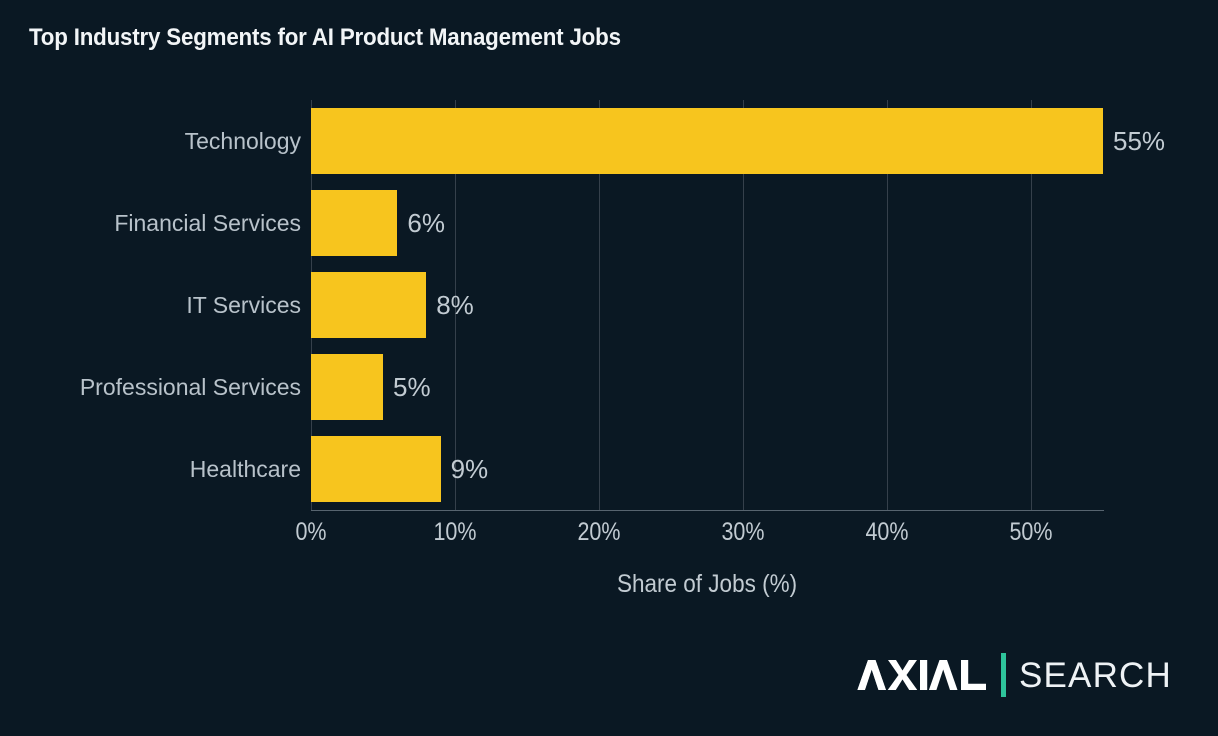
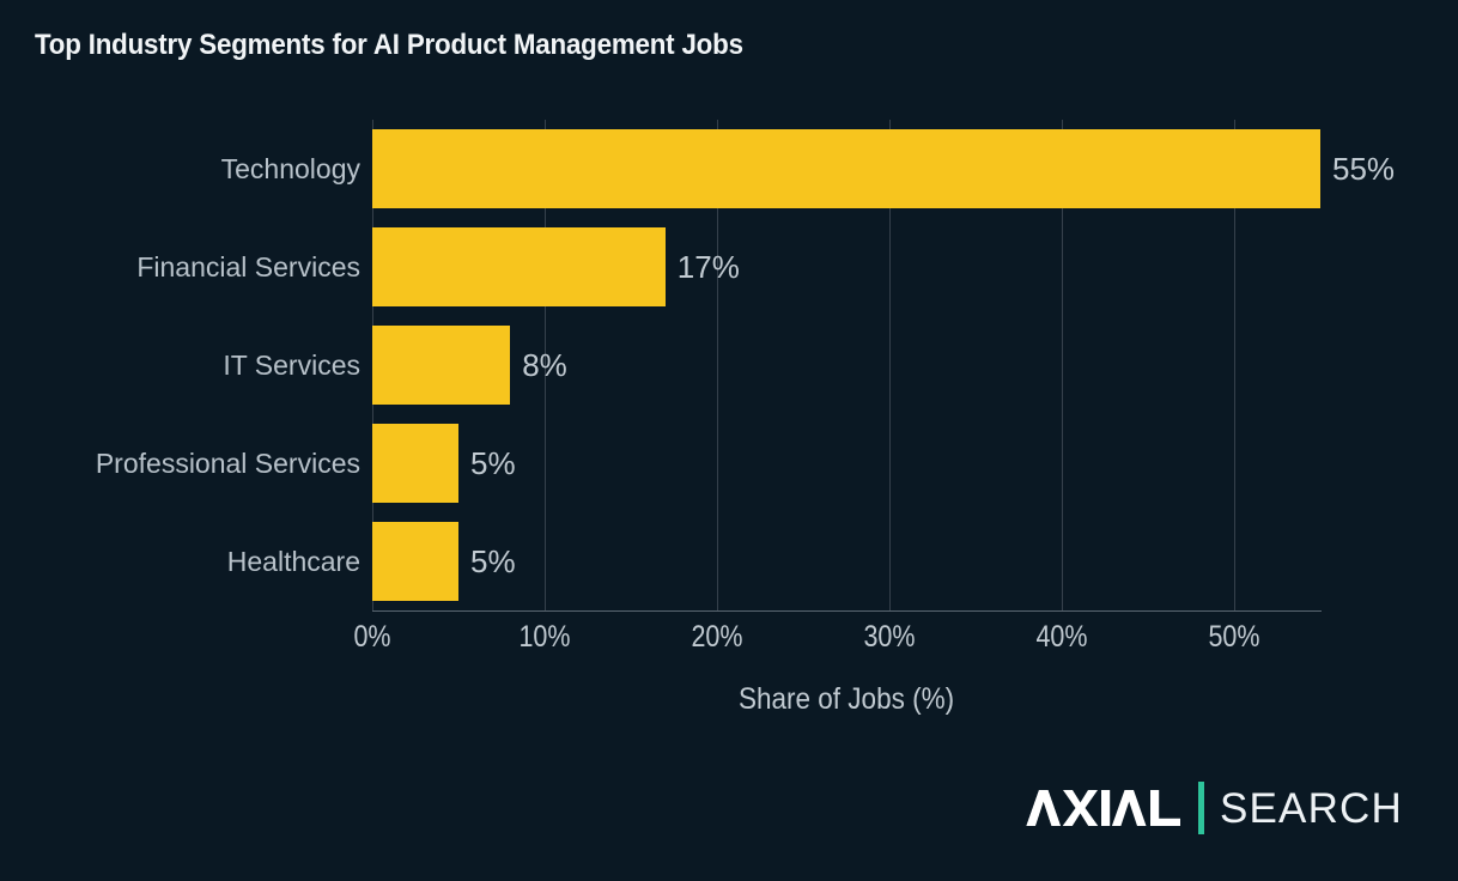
Financial Services: 6% -> 17%
Healthcare: 9% -> 5%
